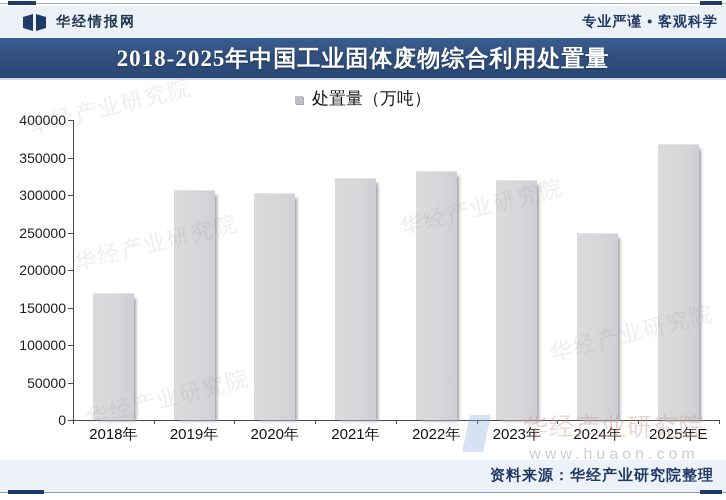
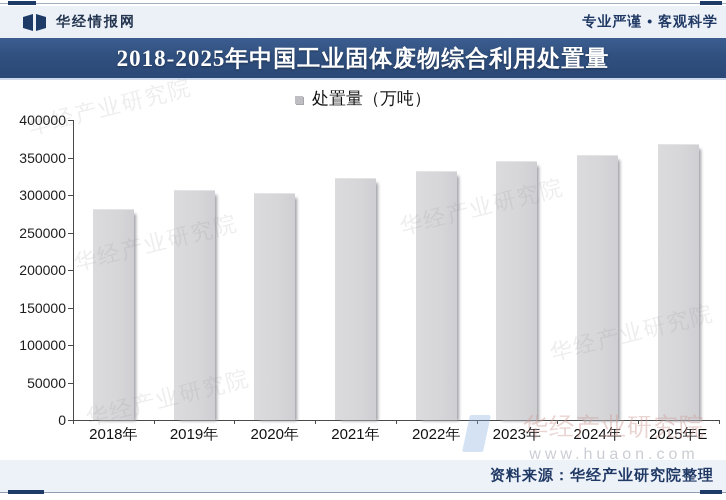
2018年: 170000 -> 280000
2023年: 320000 -> 340000
2024年: 250000 -> 350000
